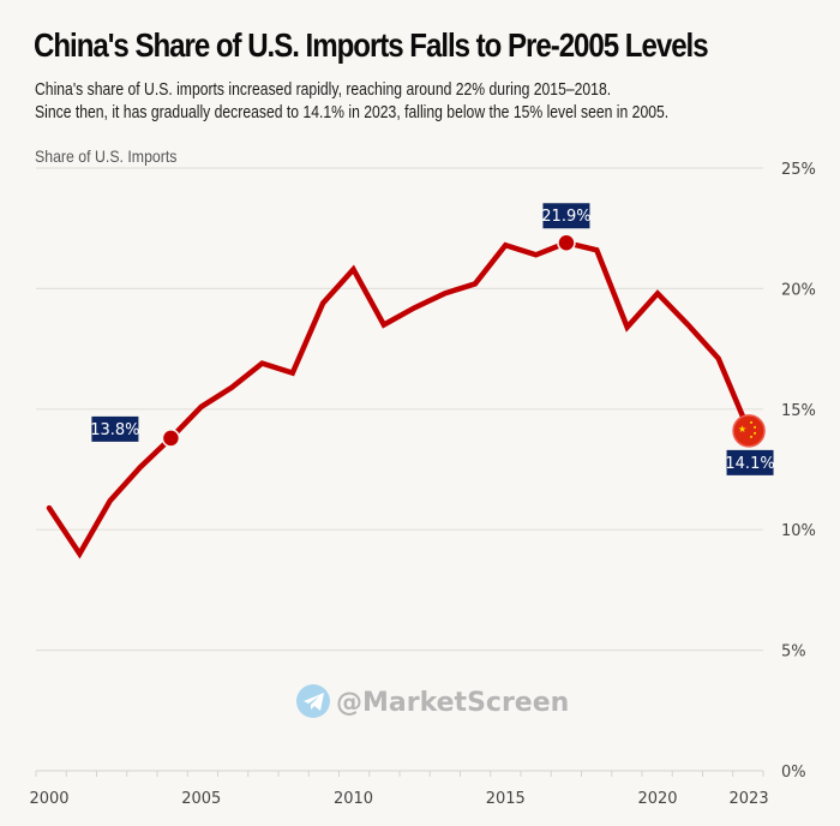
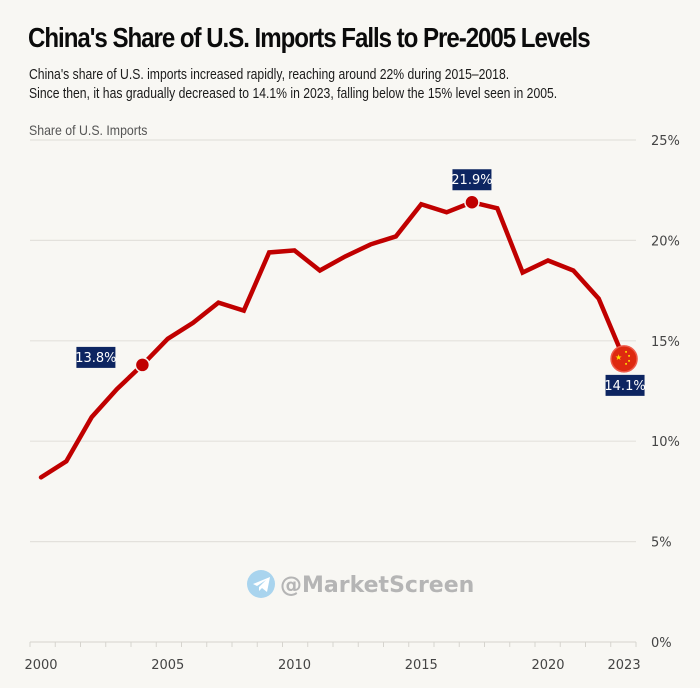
2000: 10.9% -> 8.2%
2010: 20.8% -> 19.5%
2020: 19.8% -> 19.0%
